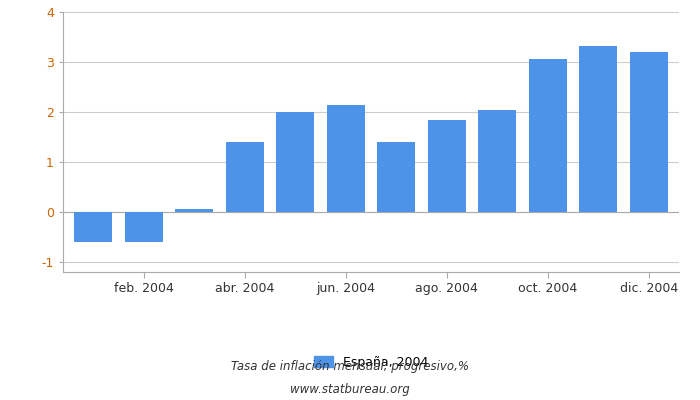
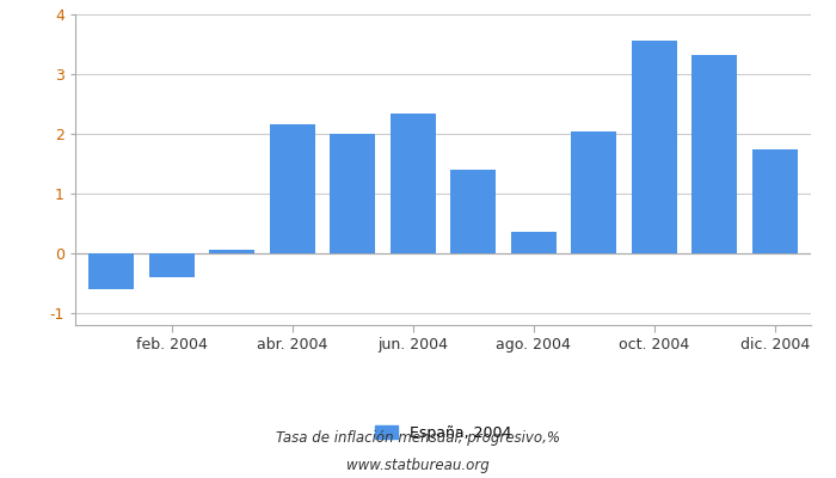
feb. 2004: -0.60 -> -0.40
abr. 2004: 1.40 -> 2.16
jun. 2004: 2.15 -> 2.34
ago. 2004: 1.85 -> 0.36
oct. 2004: 3.07 -> 3.56
dic. 2004: 3.21 -> 1.74
